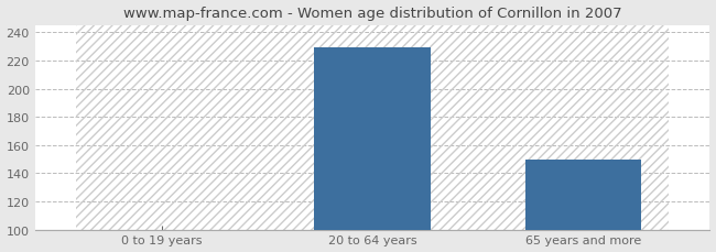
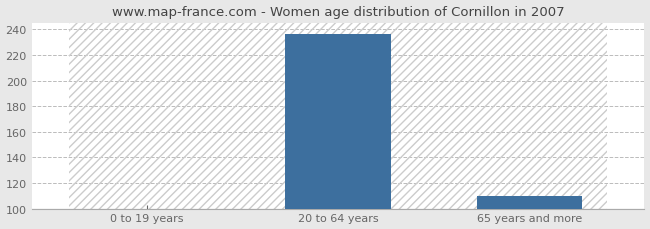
20 to 64 years: 229 -> 236
65 years and more: 150 -> 110
